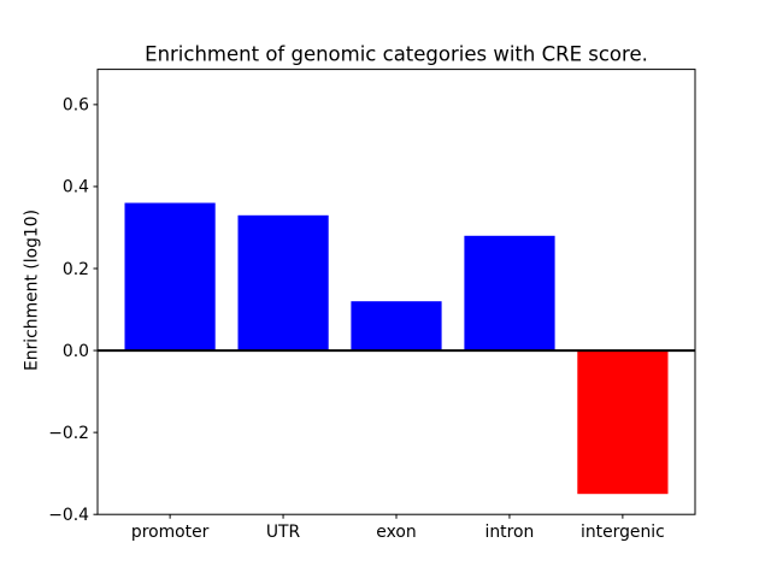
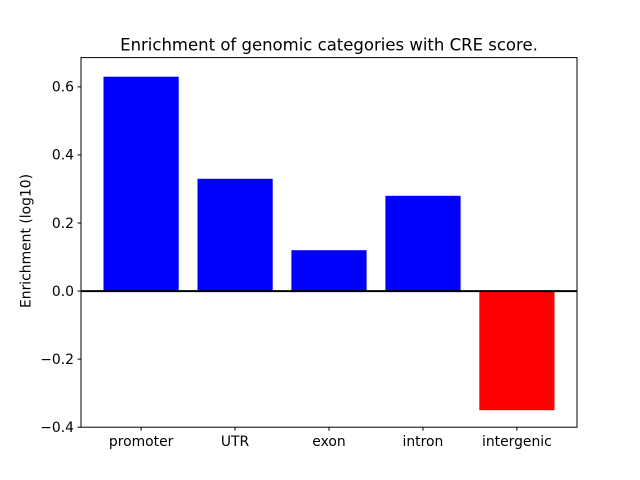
promoter: 0.36 -> 0.63
